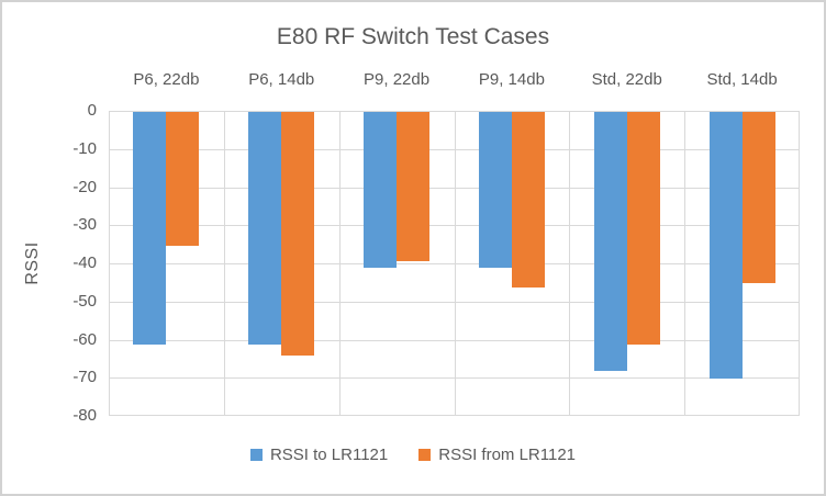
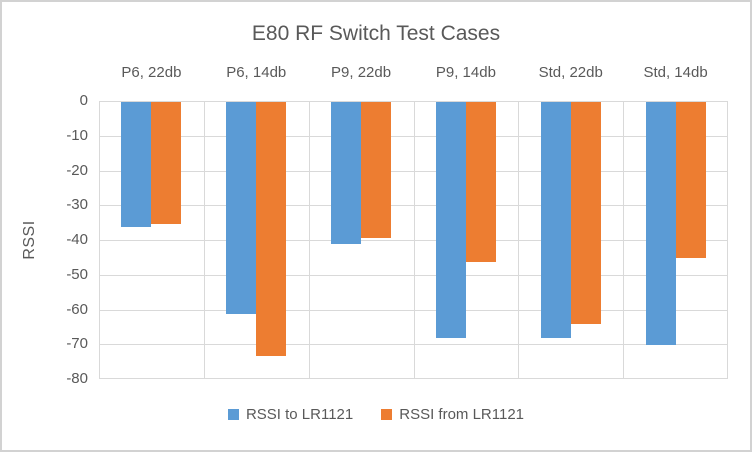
RSSI to LR1121/P6, 22db: -61 -> -36
RSSI from LR1121/P6, 14db: -64 -> -73
RSSI to LR1121/P9, 14db: -41 -> -68
RSSI from LR1121/Std, 22db: -61 -> -64
